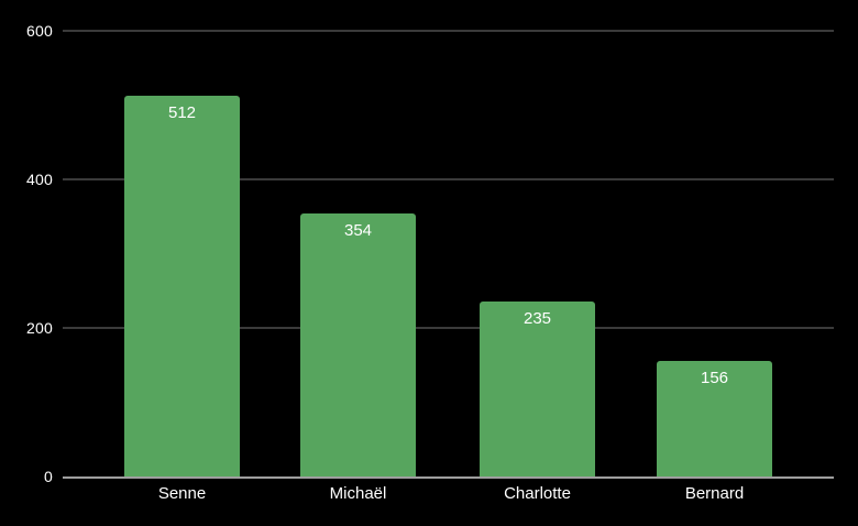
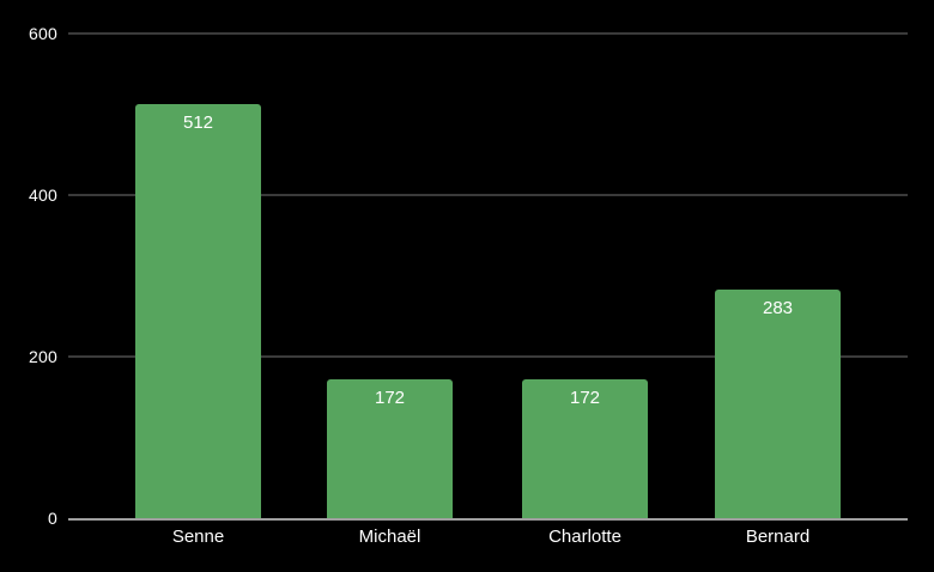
Michaël: 354 -> 172
Charlotte: 235 -> 172
Bernard: 156 -> 283
